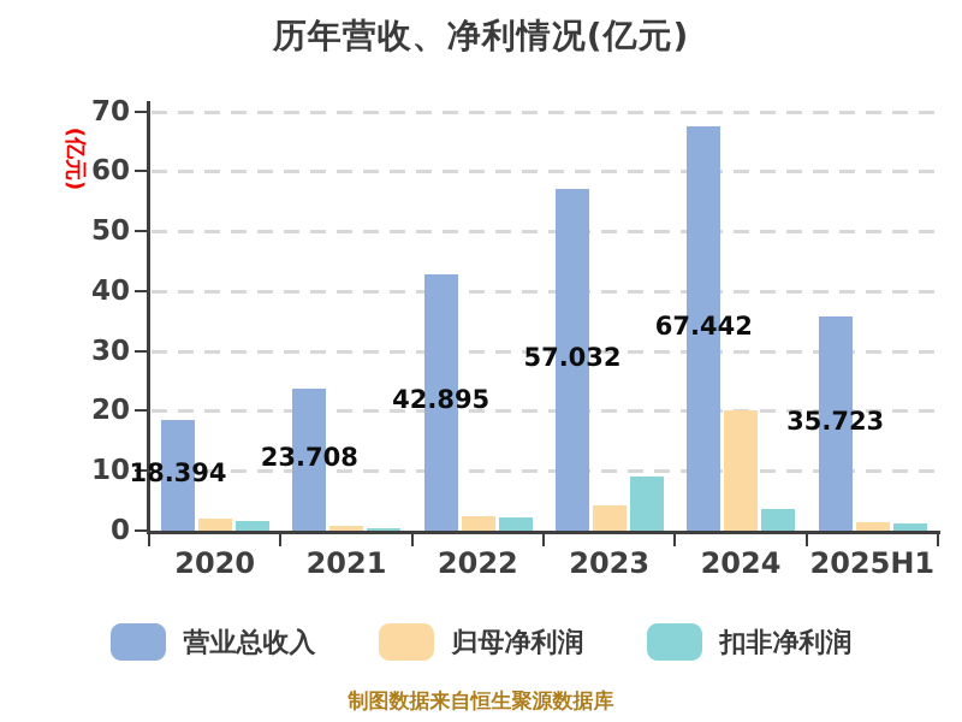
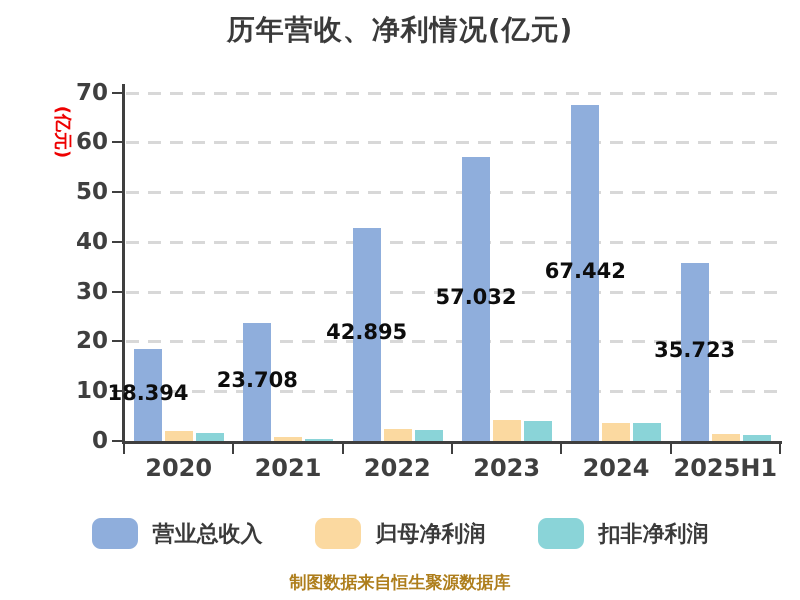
扣非净利润/2023: 9 -> 4
归母净利润/2024: 20 -> 4
